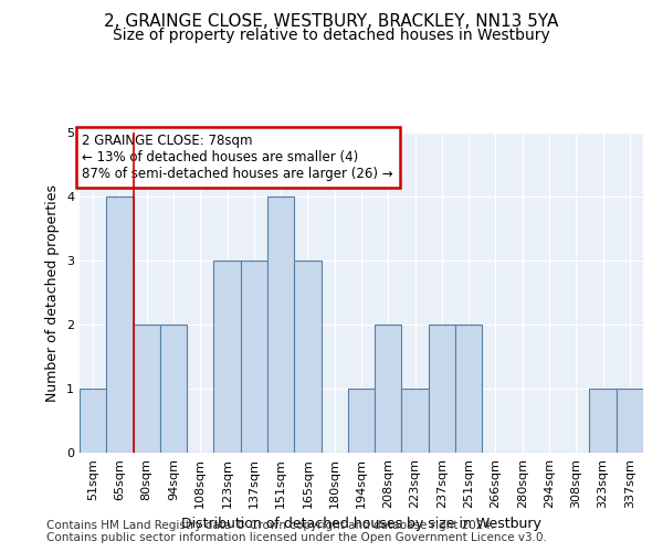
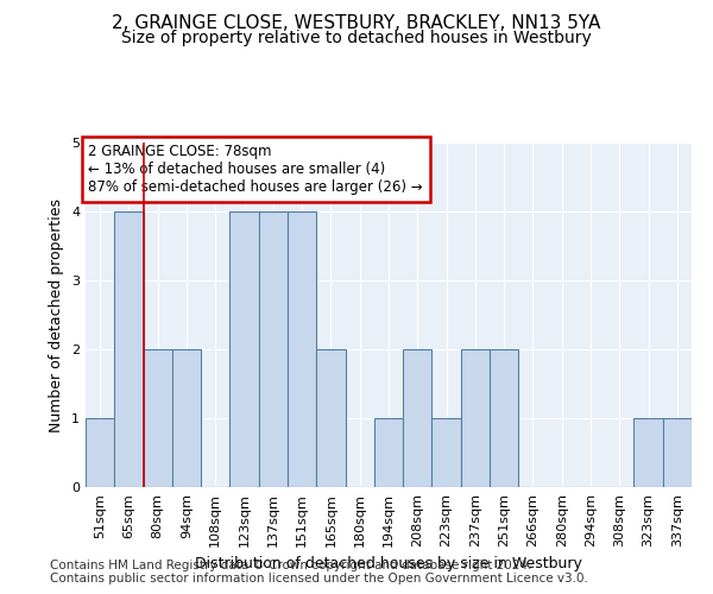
123sqm: 3 -> 4
137sqm: 3 -> 4
165sqm: 3 -> 2
